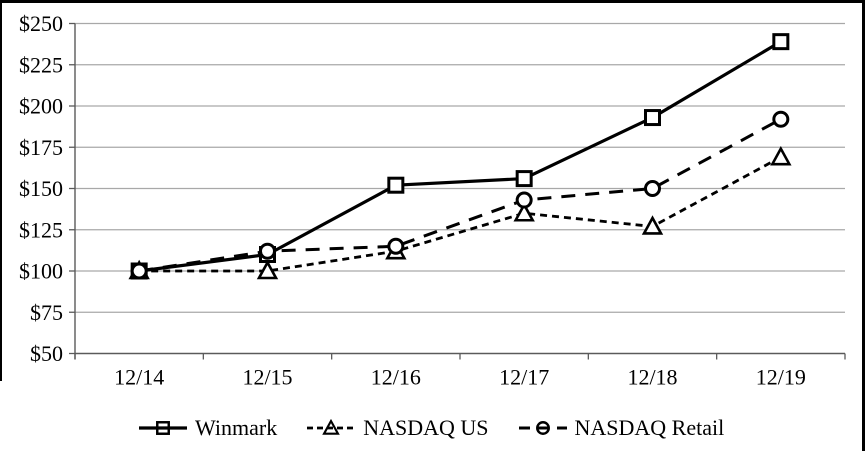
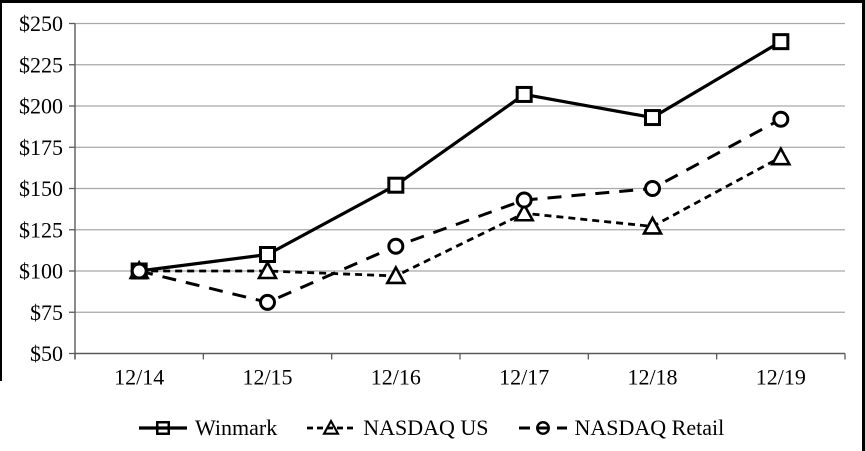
NASDAQ Retail/12/15: $112 -> $81
NASDAQ US/12/16: $112 -> $97
Winmark/12/17: $156 -> $207
